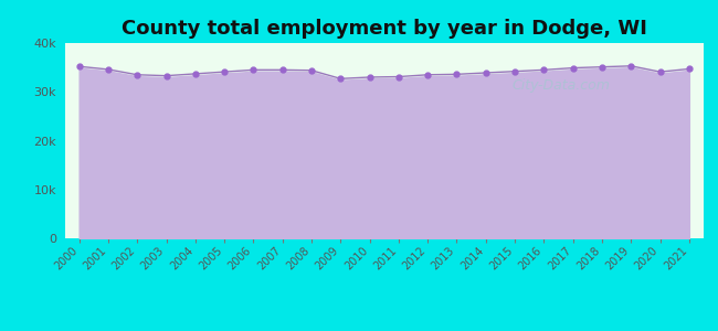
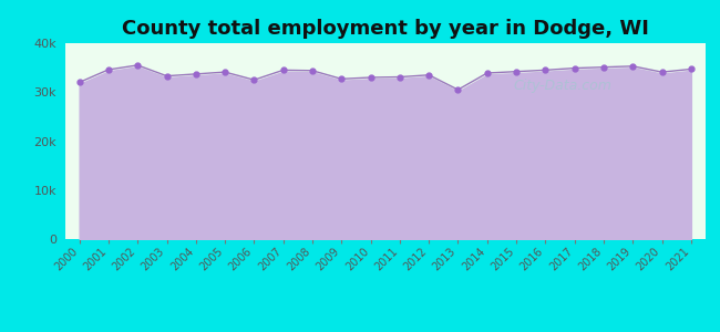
2000: 35.2k -> 32.0k
2002: 33.5k -> 35.5k
2006: 34.5k -> 32.5k
2013: 33.6k -> 30.5k
